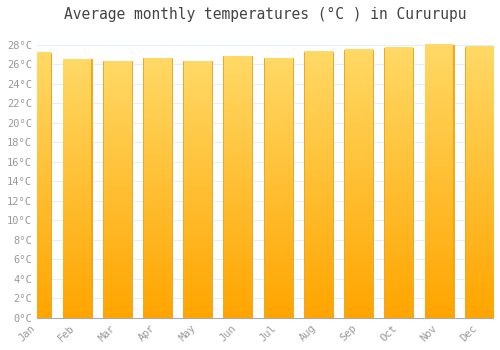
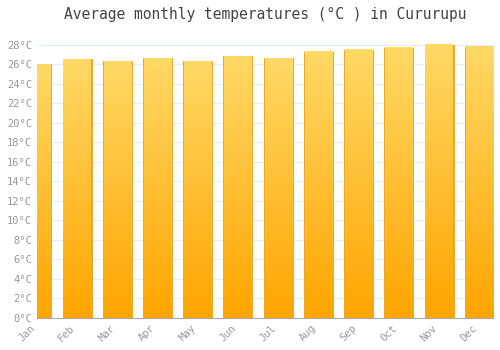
Jan: 27.2°C -> 26.0°C
